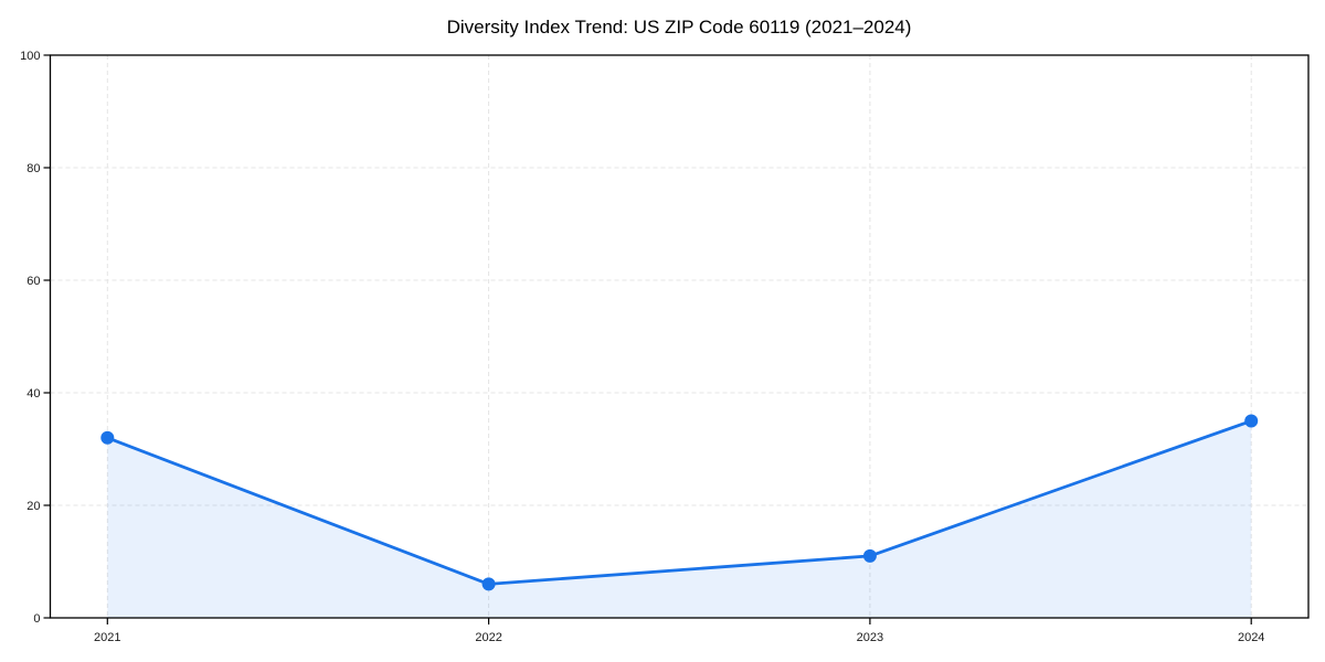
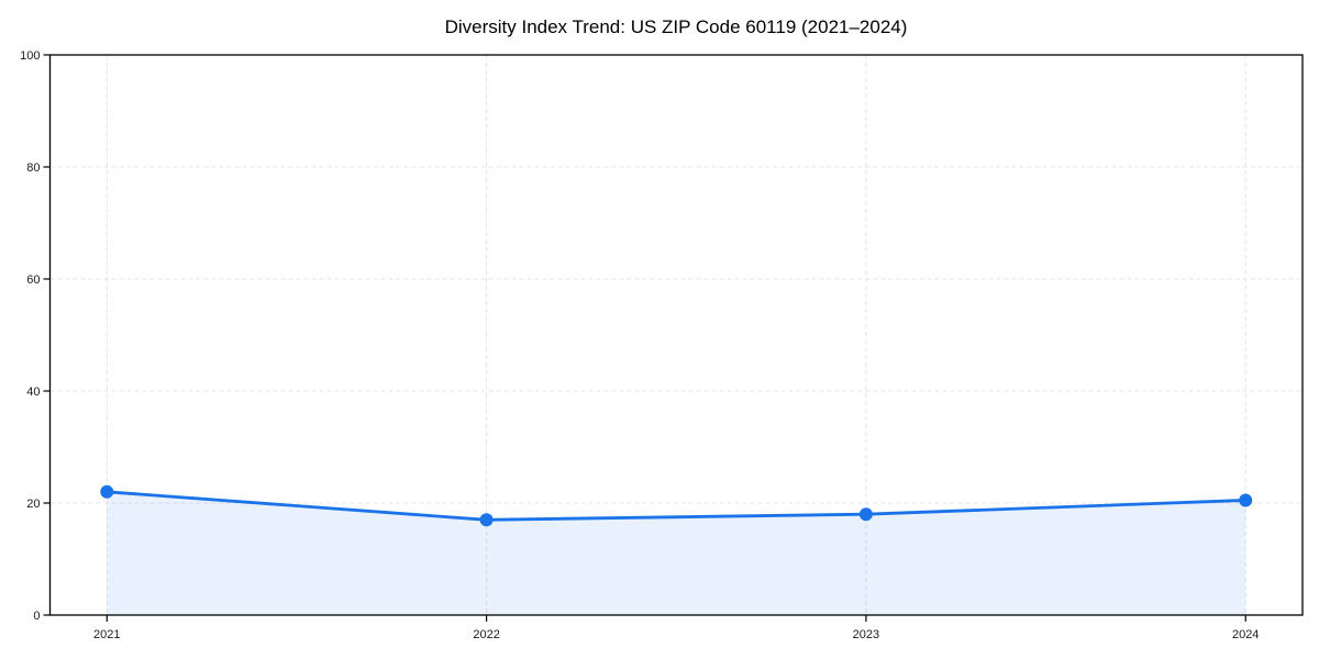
2021: 32 -> 22
2022: 6 -> 17
2023: 11 -> 18
2024: 35 -> 20
